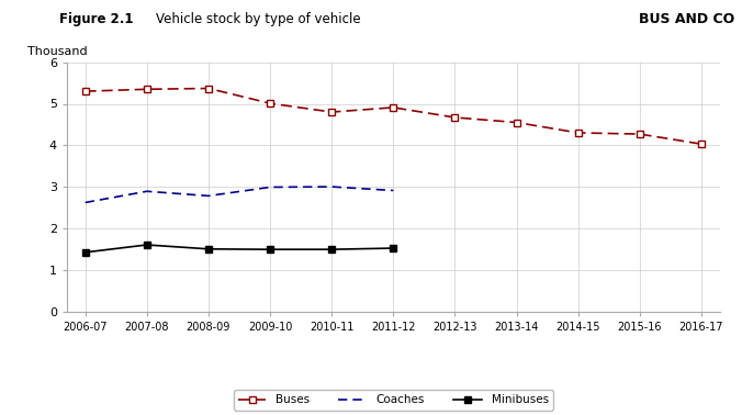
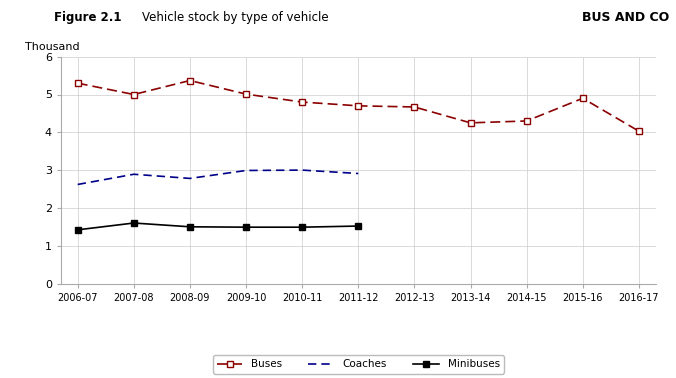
Buses/2007-08: 5.35 -> 5.00
Buses/2011-12: 4.91 -> 4.70
Buses/2013-14: 4.55 -> 4.25
Buses/2015-16: 4.27 -> 4.90
